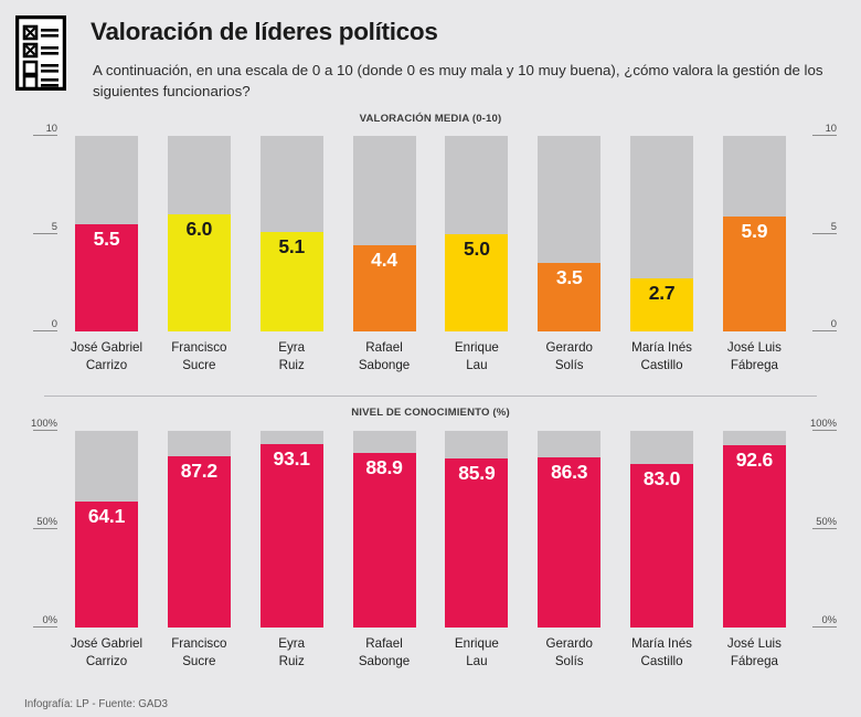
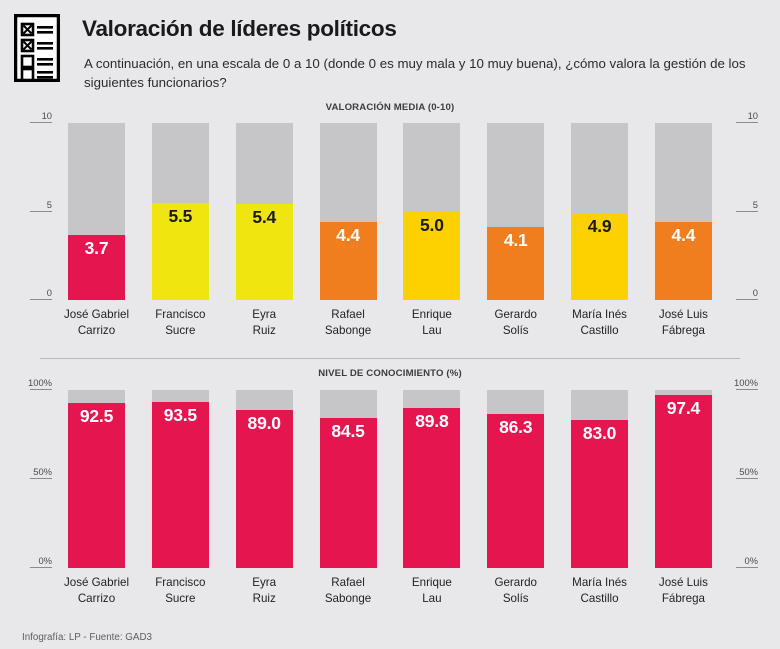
VALORACIÓN MEDIA (0-10)/José Gabriel Carrizo: 5.5 -> 3.7
VALORACIÓN MEDIA (0-10)/Francisco Sucre: 6.0 -> 5.5
VALORACIÓN MEDIA (0-10)/Eyra Ruiz: 5.1 -> 5.4
VALORACIÓN MEDIA (0-10)/Gerardo Solís: 3.5 -> 4.1
VALORACIÓN MEDIA (0-10)/María Inés Castillo: 2.7 -> 4.9
VALORACIÓN MEDIA (0-10)/José Luis Fábrega: 5.9 -> 4.4
NIVEL DE CONOCIMIENTO (%)/José Gabriel Carrizo: 64.1 -> 92.5
NIVEL DE CONOCIMIENTO (%)/Francisco Sucre: 87.2 -> 93.5
NIVEL DE CONOCIMIENTO (%)/Eyra Ruiz: 93.1 -> 89.0
NIVEL DE CONOCIMIENTO (%)/Rafael Sabonge: 88.9 -> 84.5
NIVEL DE CONOCIMIENTO (%)/Enrique Lau: 85.9 -> 89.8
NIVEL DE CONOCIMIENTO (%)/José Luis Fábrega: 92.6 -> 97.4
